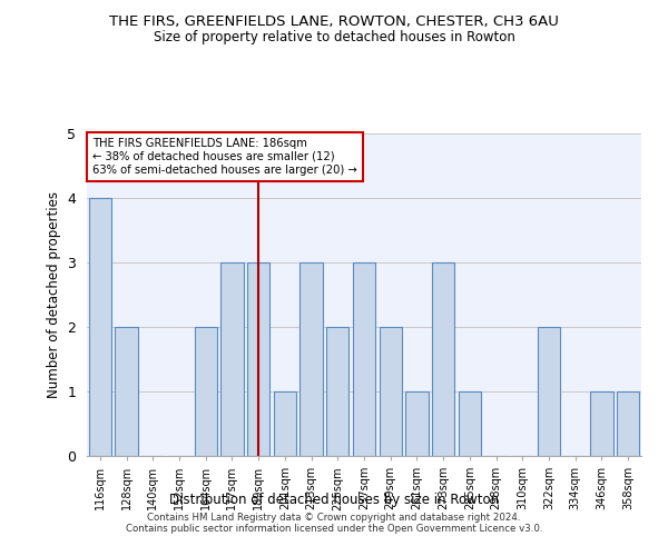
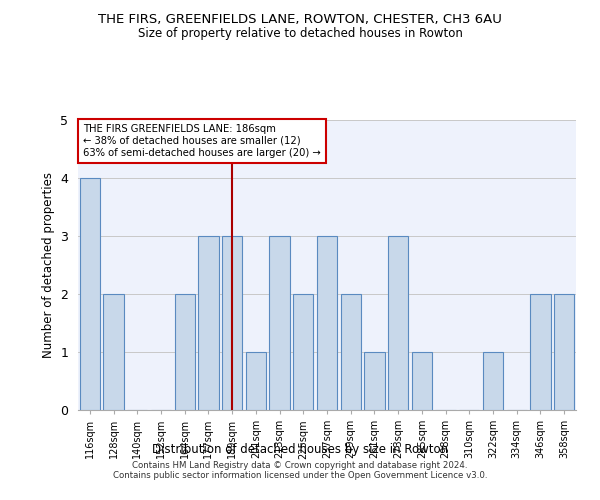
322sqm: 2 -> 1
346sqm: 1 -> 2
358sqm: 1 -> 2
